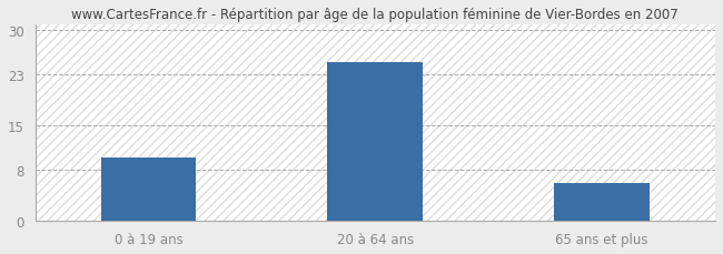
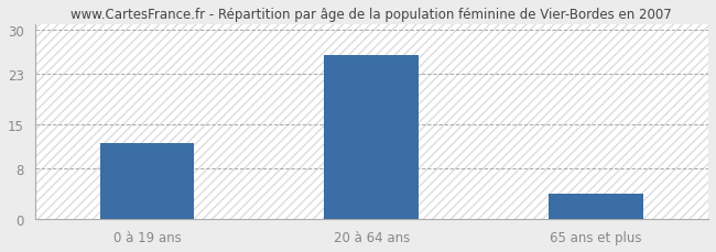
0 à 19 ans: 10 -> 12
20 à 64 ans: 25 -> 26
65 ans et plus: 6 -> 4
